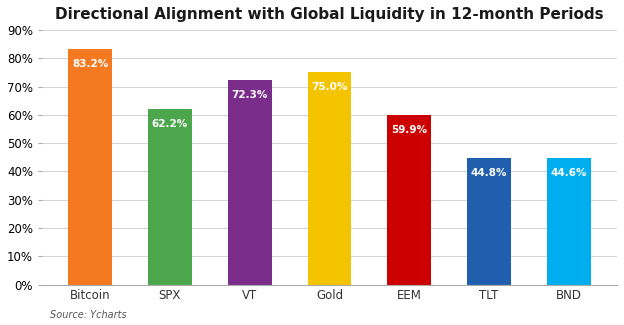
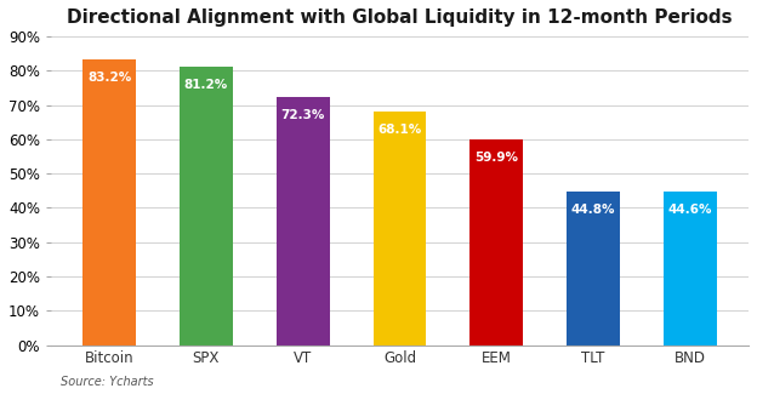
SPX: 62.2% -> 81.2%
Gold: 75.0% -> 68.1%
